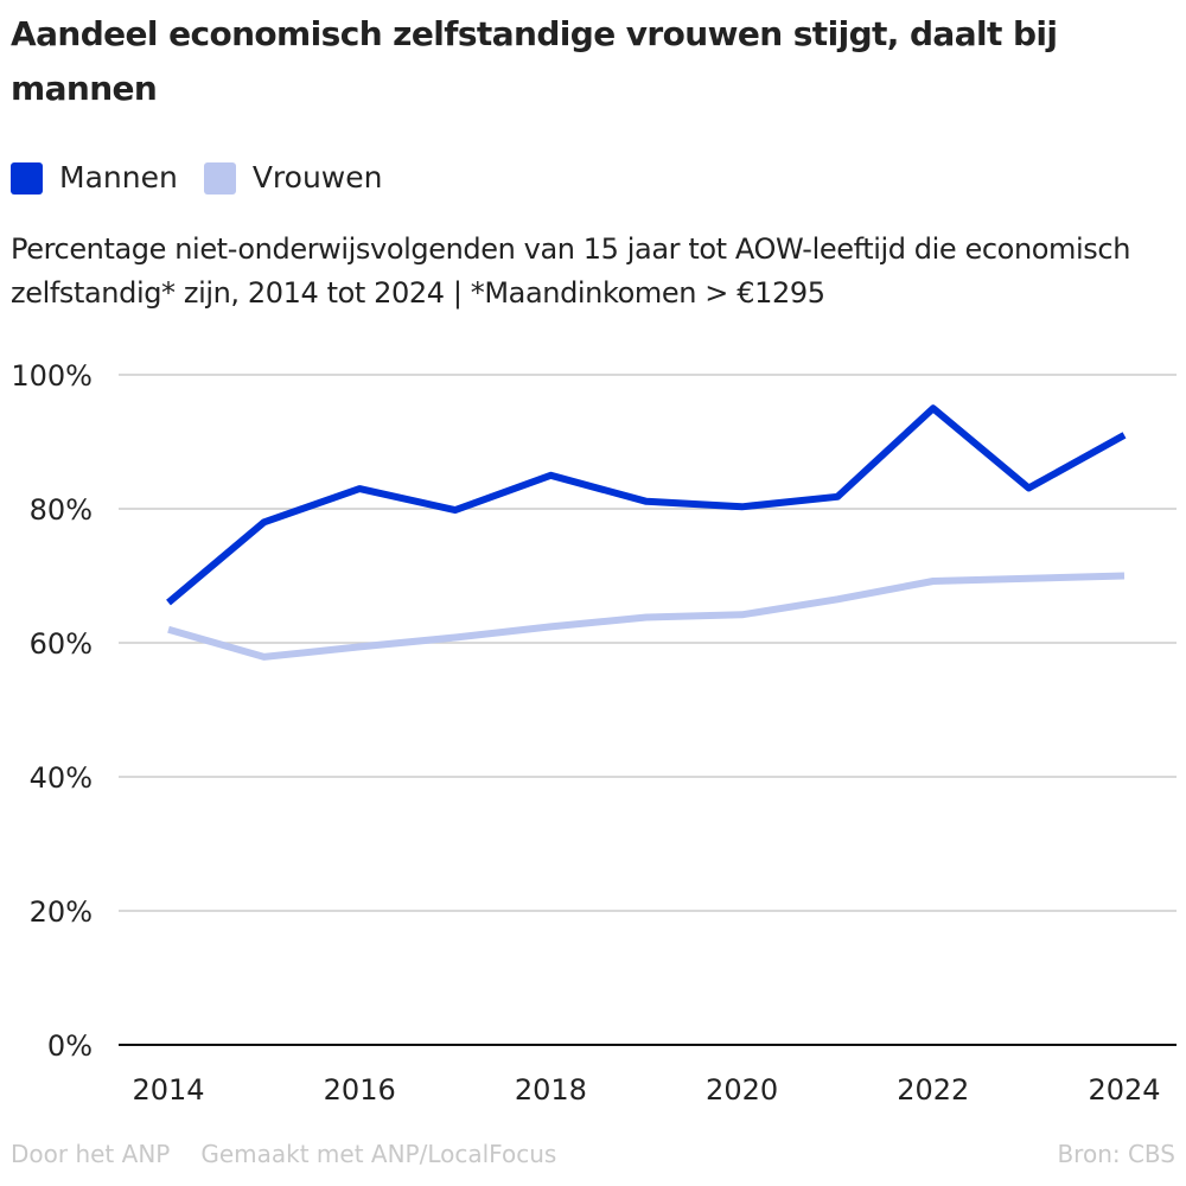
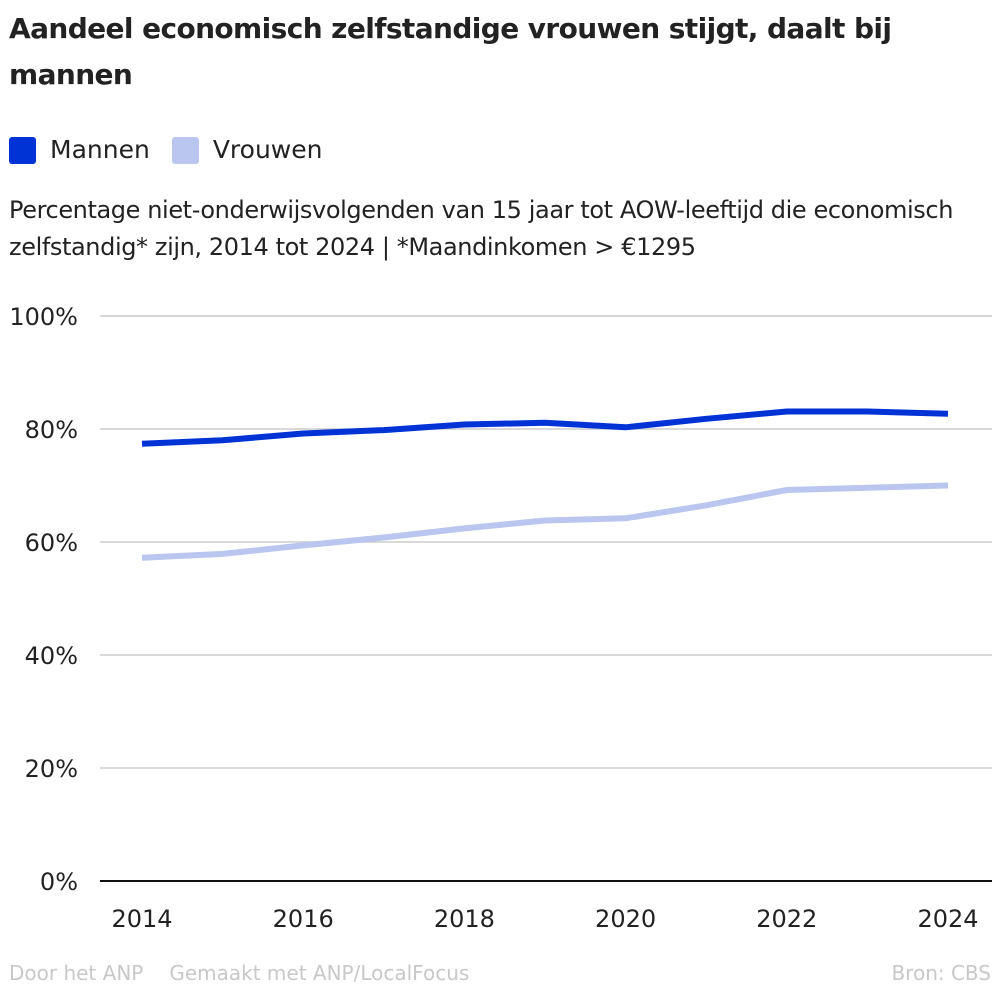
Mannen/2014: 66% -> 77%
Vrouwen/2014: 62% -> 57%
Mannen/2016: 83% -> 79%
Mannen/2018: 85% -> 81%
Mannen/2022: 95% -> 83%
Mannen/2024: 91% -> 83%
